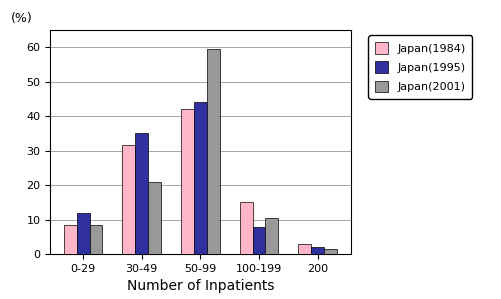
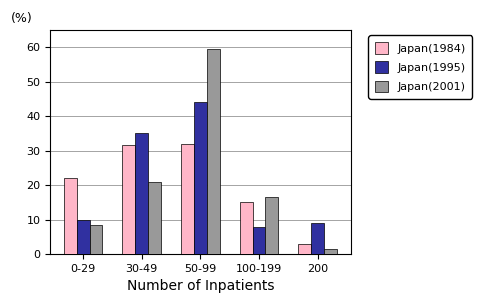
Japan(1984)/0-29: 8.5 -> 22.0
Japan(1995)/0-29: 12 -> 10
Japan(1984)/50-99: 42.0 -> 32.0
Japan(2001)/100-199: 10.5 -> 16.5
Japan(1995)/200: 2 -> 9
